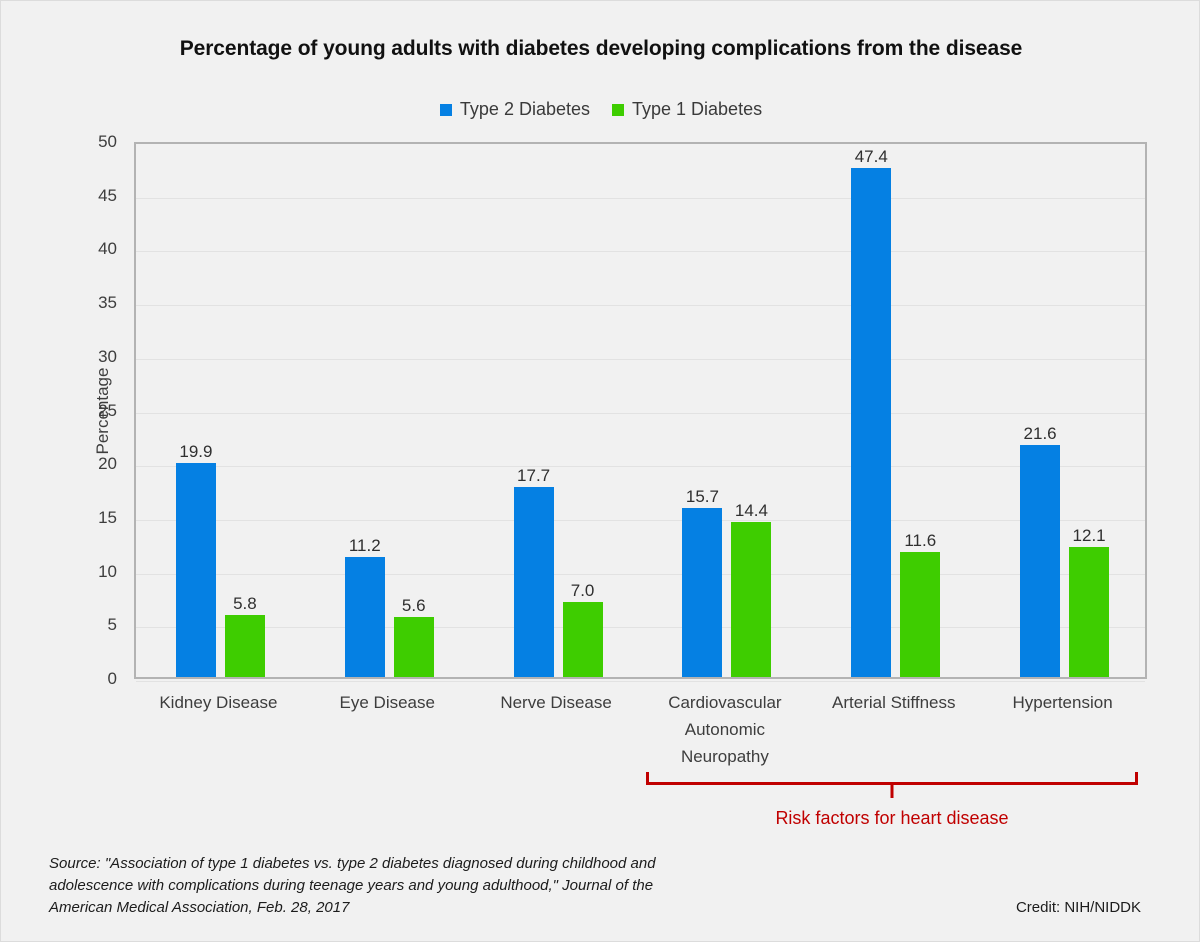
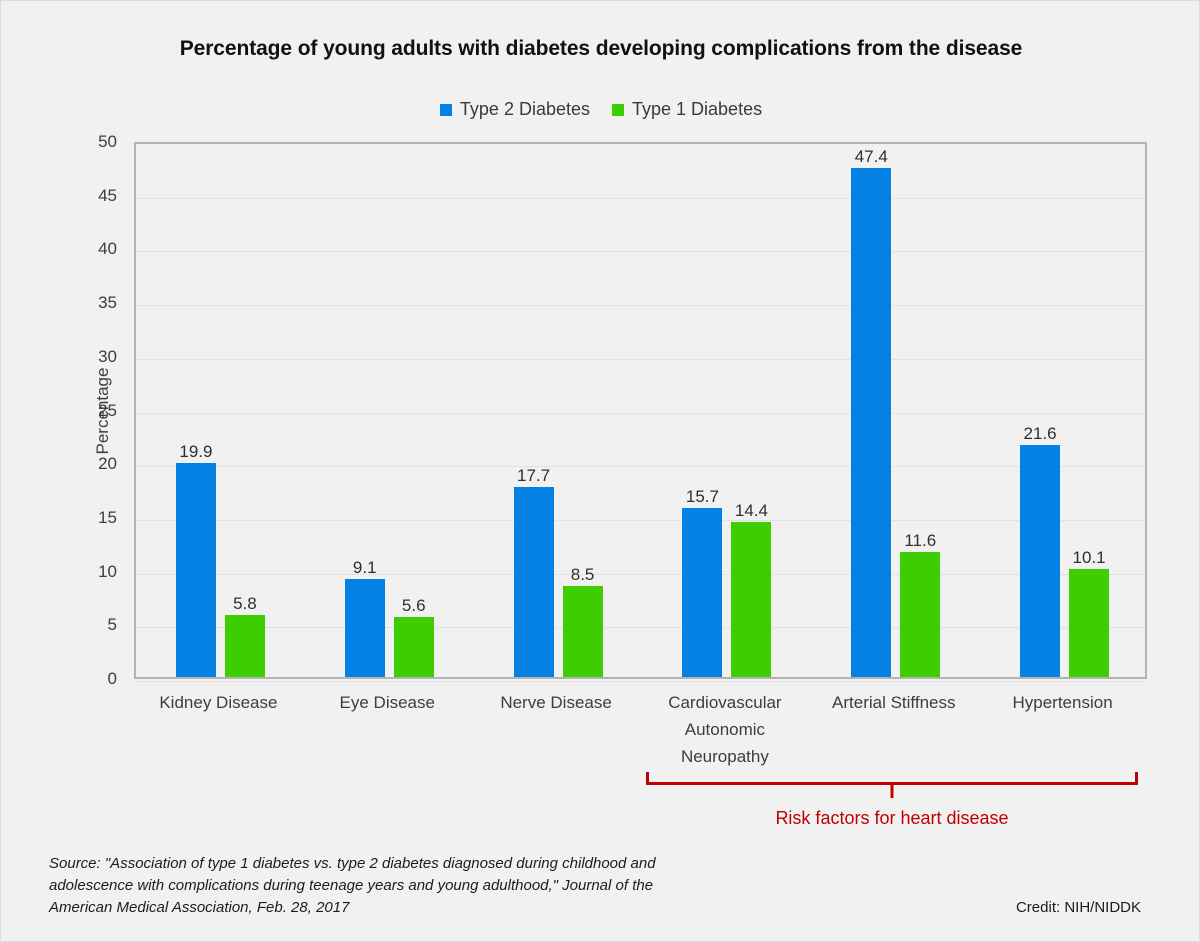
Type 2 Diabetes/Eye Disease: 11.2 -> 9.1
Type 1 Diabetes/Nerve Disease: 7.0 -> 8.5
Type 1 Diabetes/Hypertension: 12.1 -> 10.1
